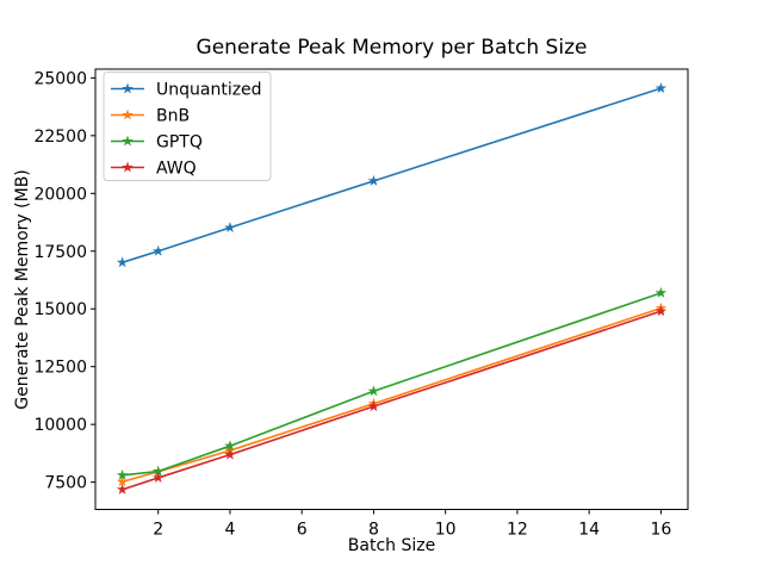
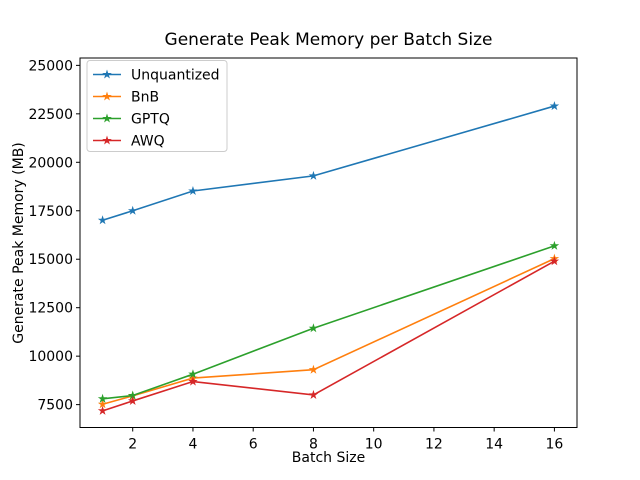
Unquantized/8: 20500 -> 19300
BnB/8: 10900 -> 9300
AWQ/8: 10800 -> 8000
Unquantized/16: 24600 -> 22900
